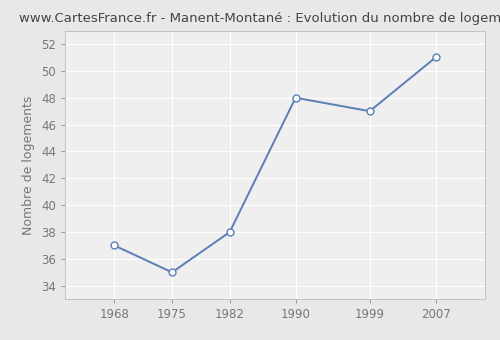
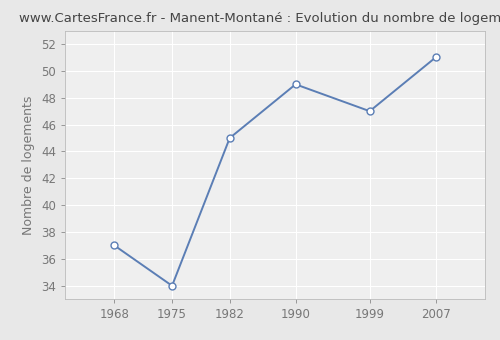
1975: 35 -> 34
1982: 38 -> 45
1990: 48 -> 49
